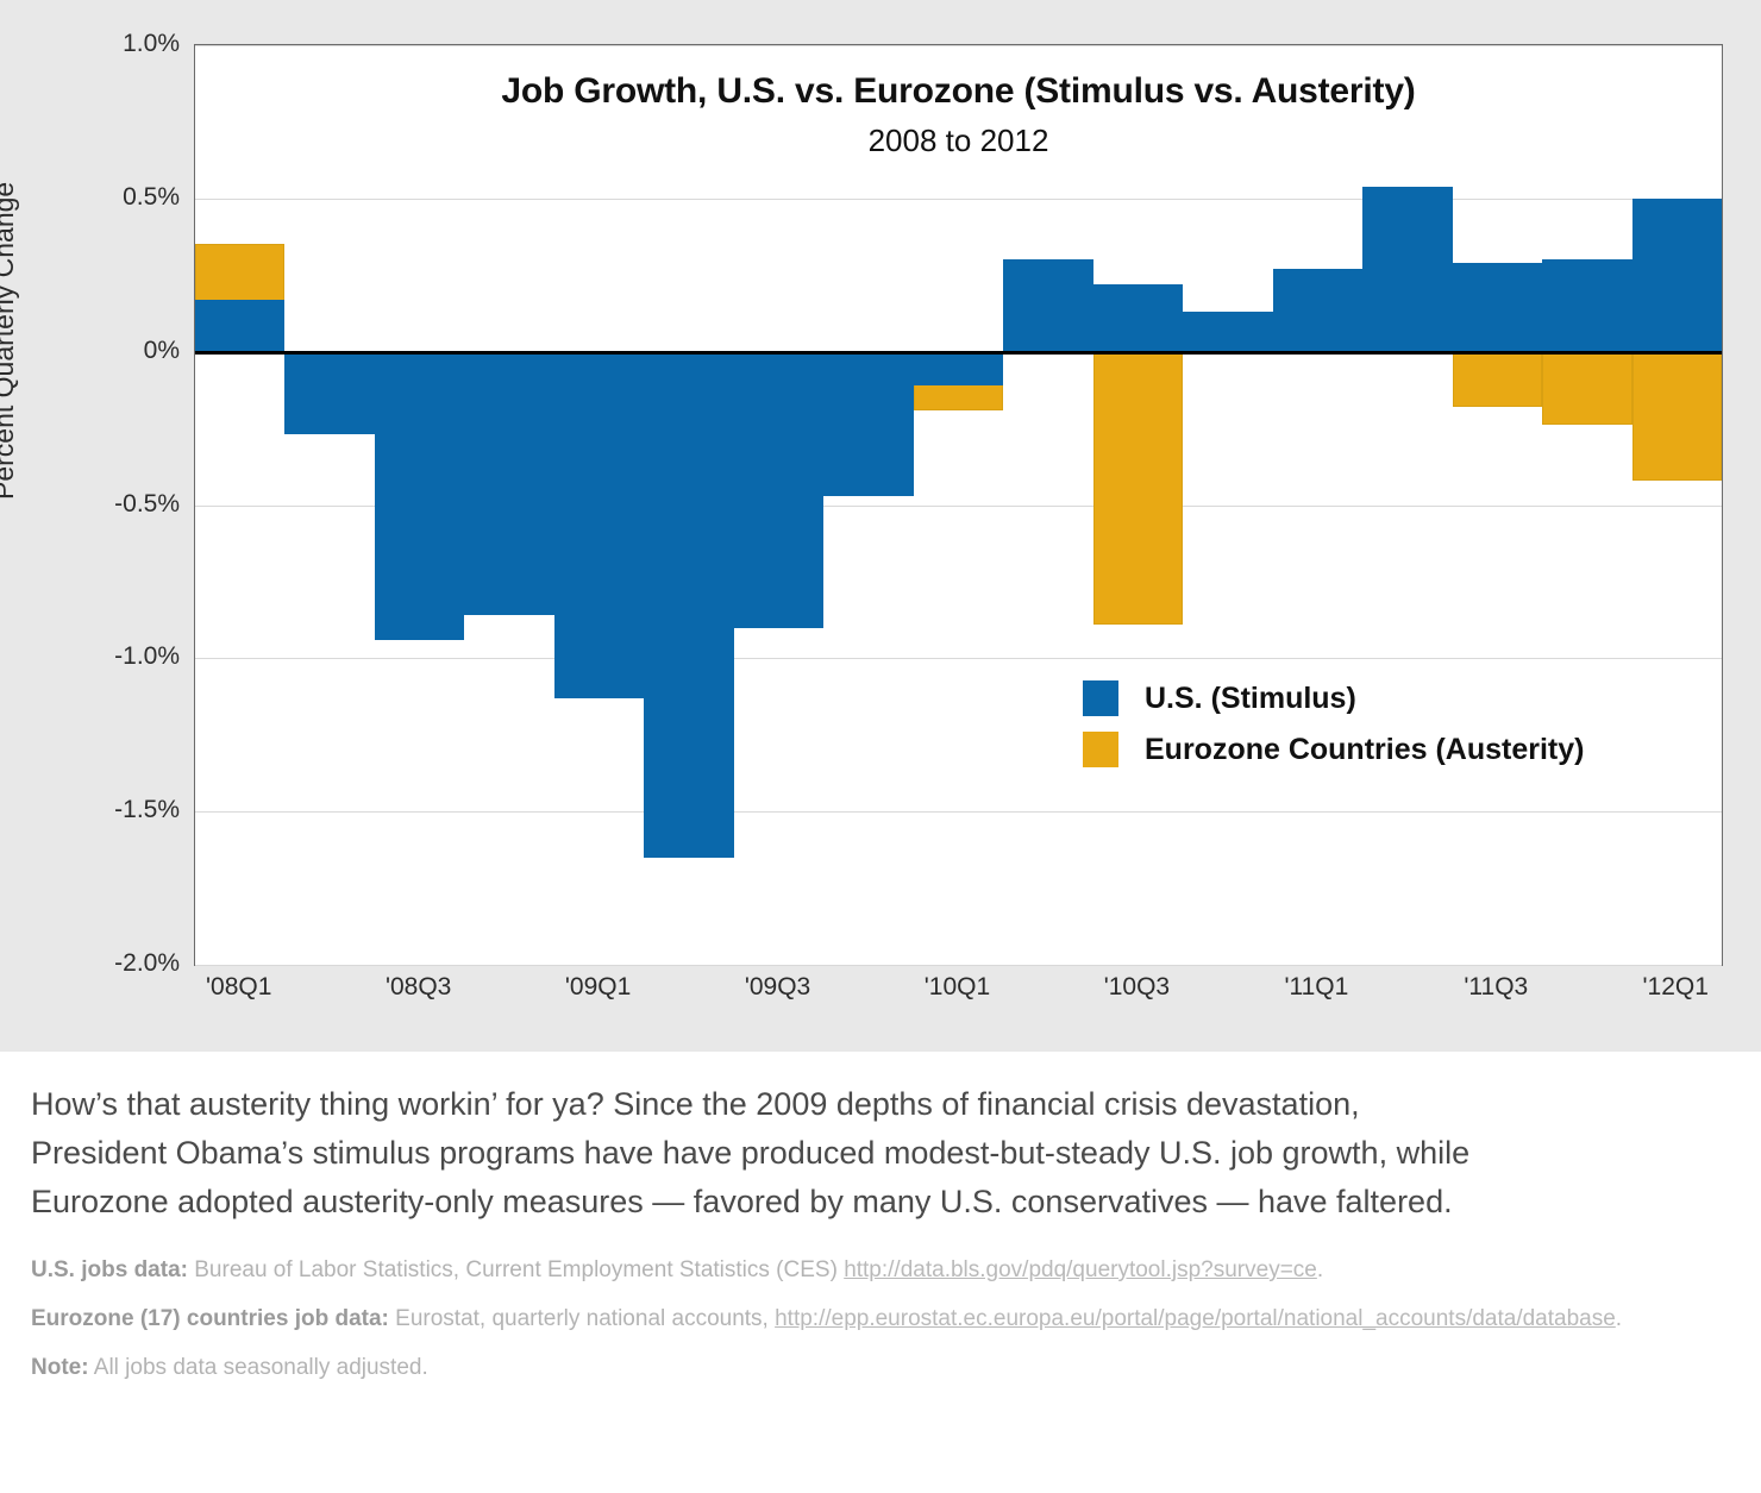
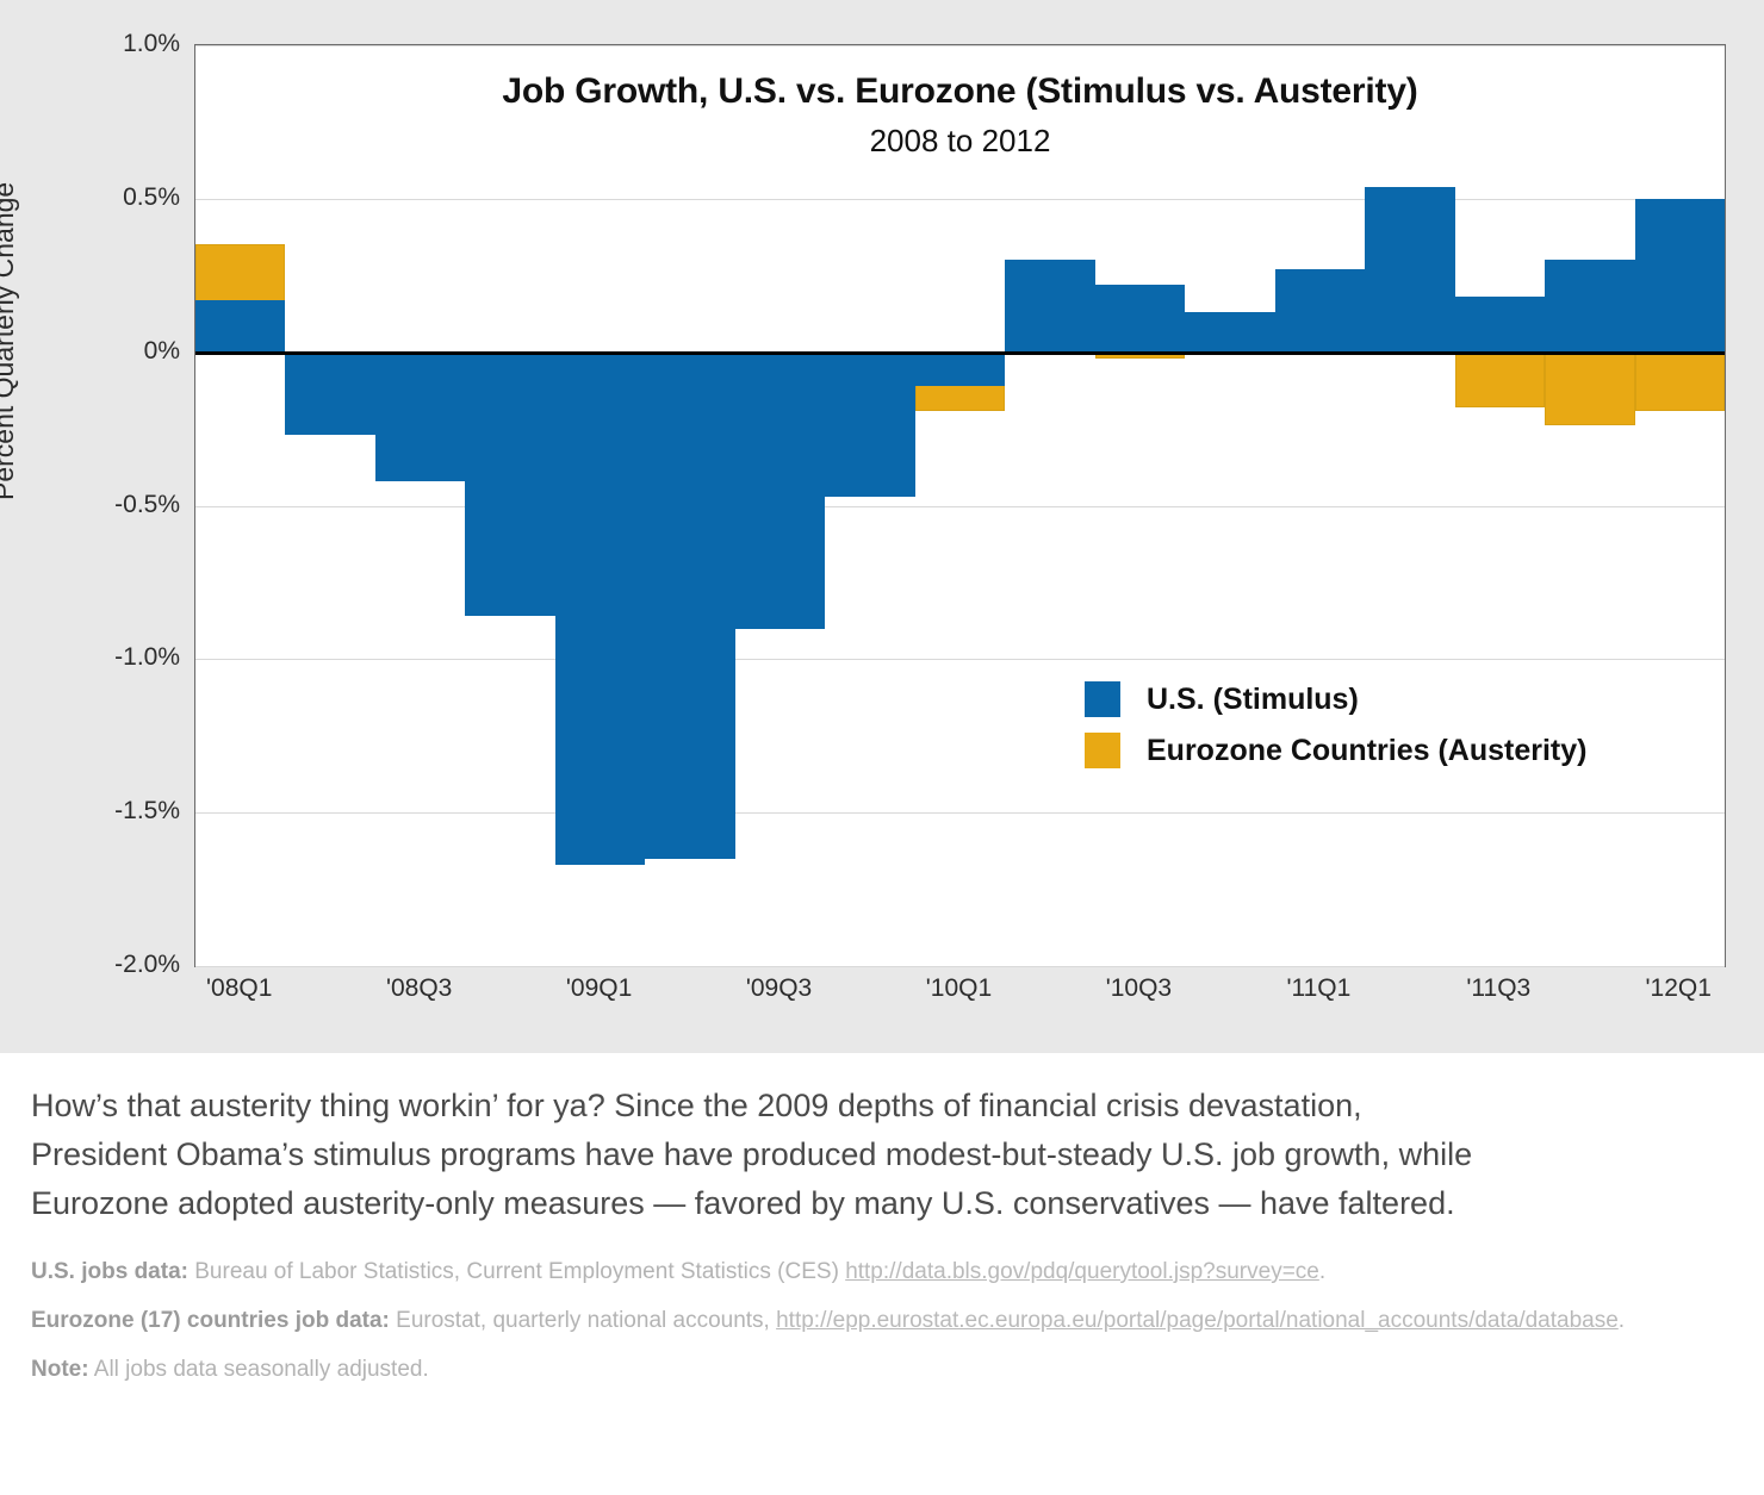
U.S. (Stimulus)/'08Q3: -0.94% -> -0.42%
U.S. (Stimulus)/'09Q1: -1.13% -> -1.67%
Eurozone Countries (Austerity)/'10Q3: -0.89% -> -0.02%
U.S. (Stimulus)/'11Q3: 0.29% -> 0.18%
Eurozone Countries (Austerity)/'12Q1: -0.42% -> -0.19%
